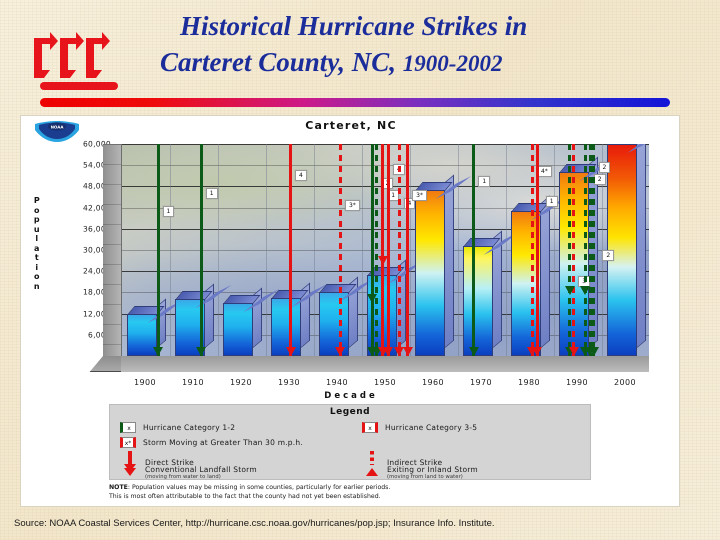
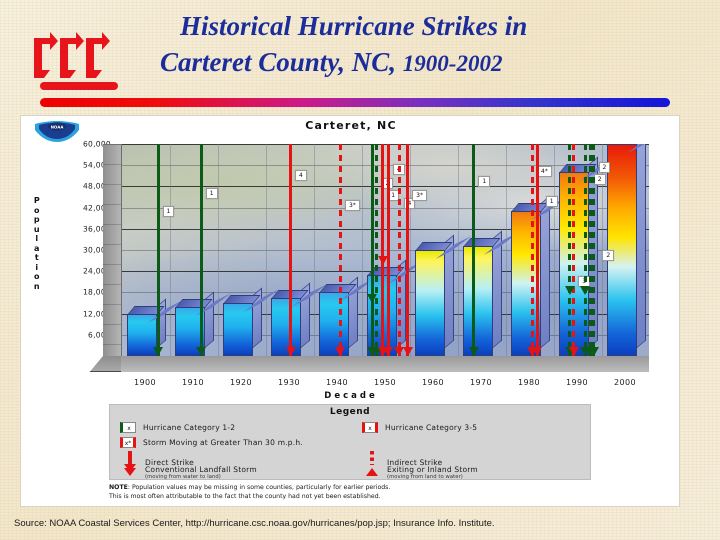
1910: 16000 -> 14000
1960: 47000 -> 30000
